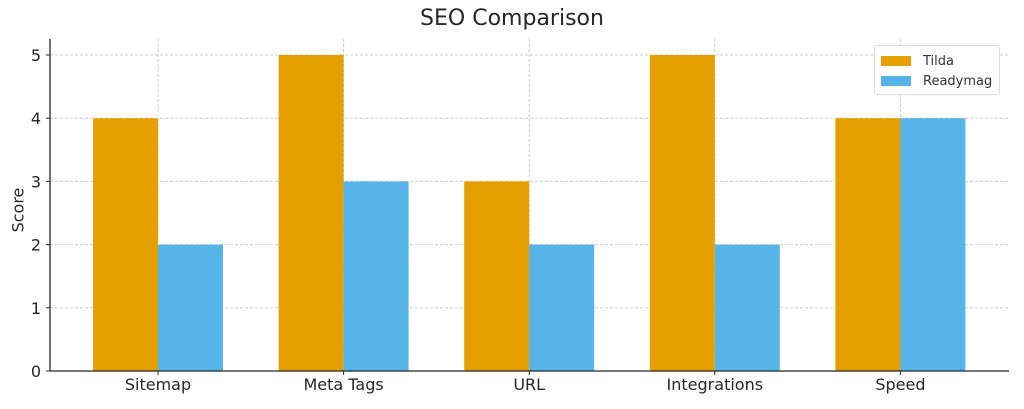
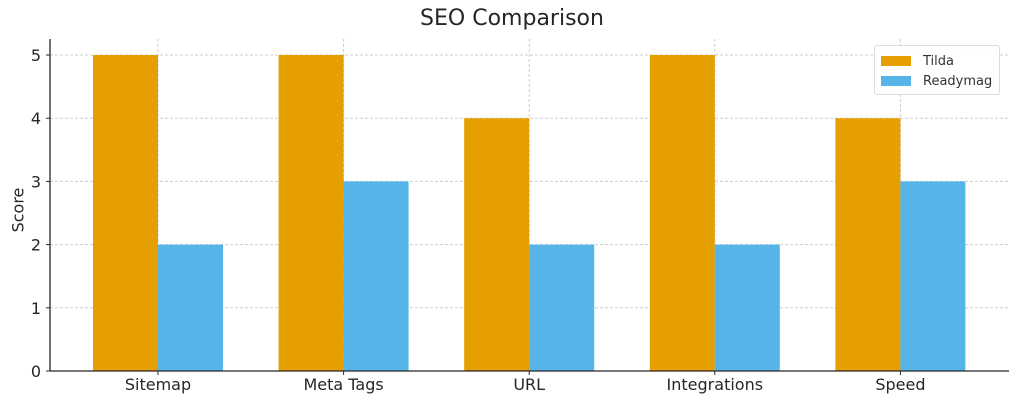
Tilda/Sitemap: 4 -> 5
Tilda/URL: 3 -> 4
Readymag/Speed: 4 -> 3
